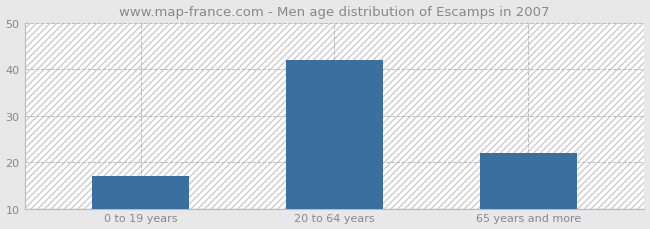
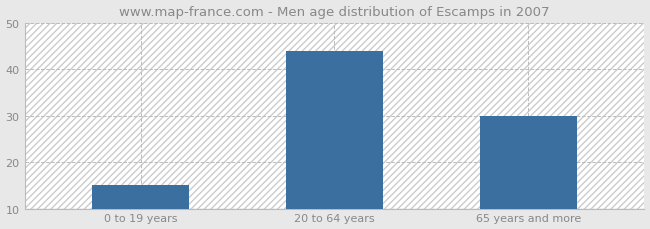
0 to 19 years: 17 -> 15
20 to 64 years: 42 -> 44
65 years and more: 22 -> 30
